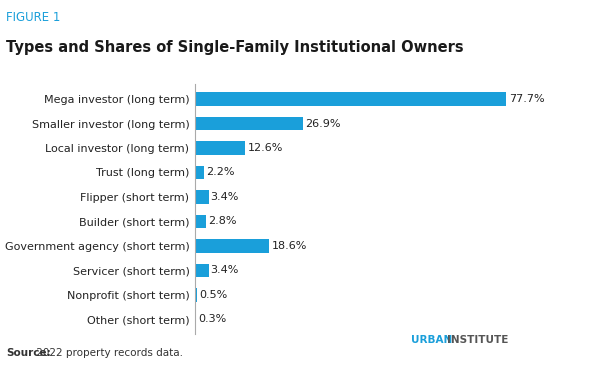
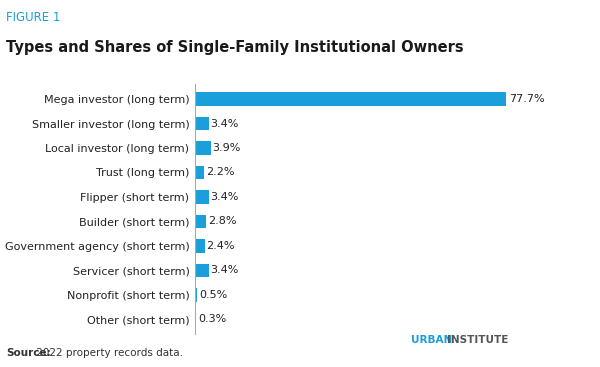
Smaller investor (long term): 26.9% -> 3.4%
Local investor (long term): 12.6% -> 3.9%
Government agency (short term): 18.6% -> 2.4%
